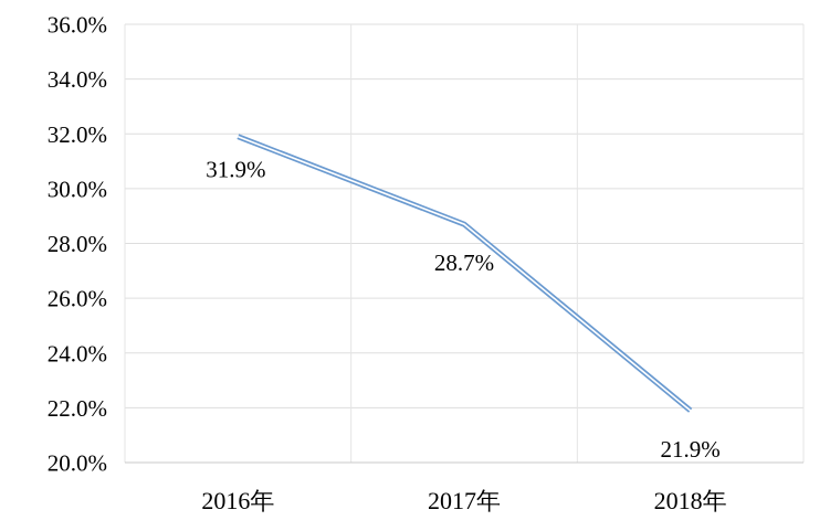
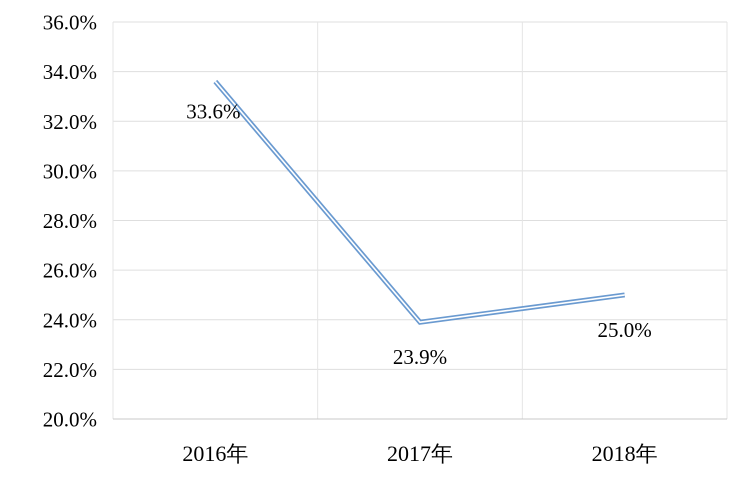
2016年: 31.9% -> 33.6%
2017年: 28.7% -> 23.9%
2018年: 21.9% -> 25.0%
